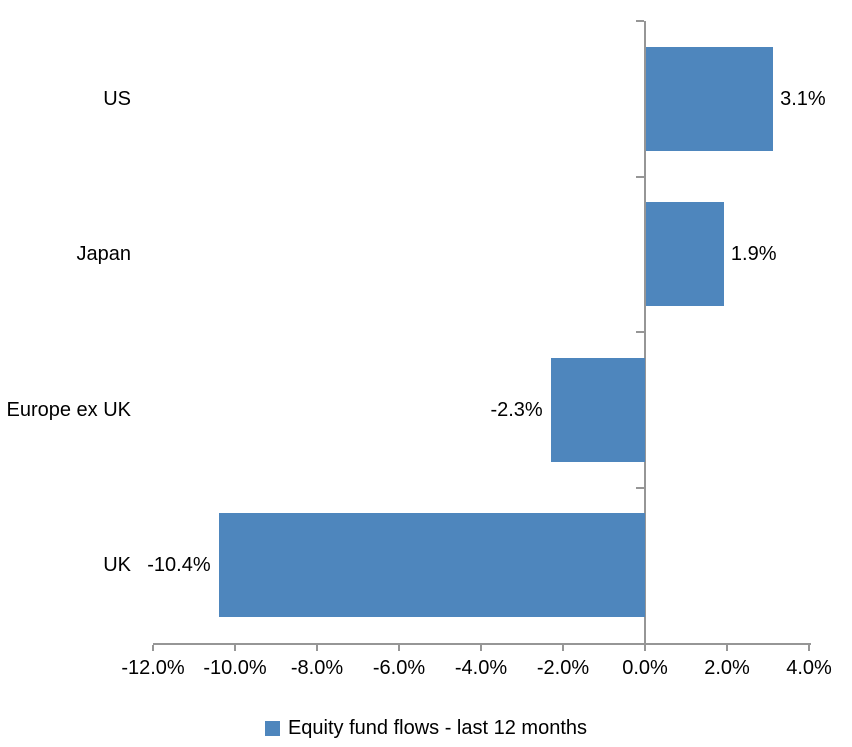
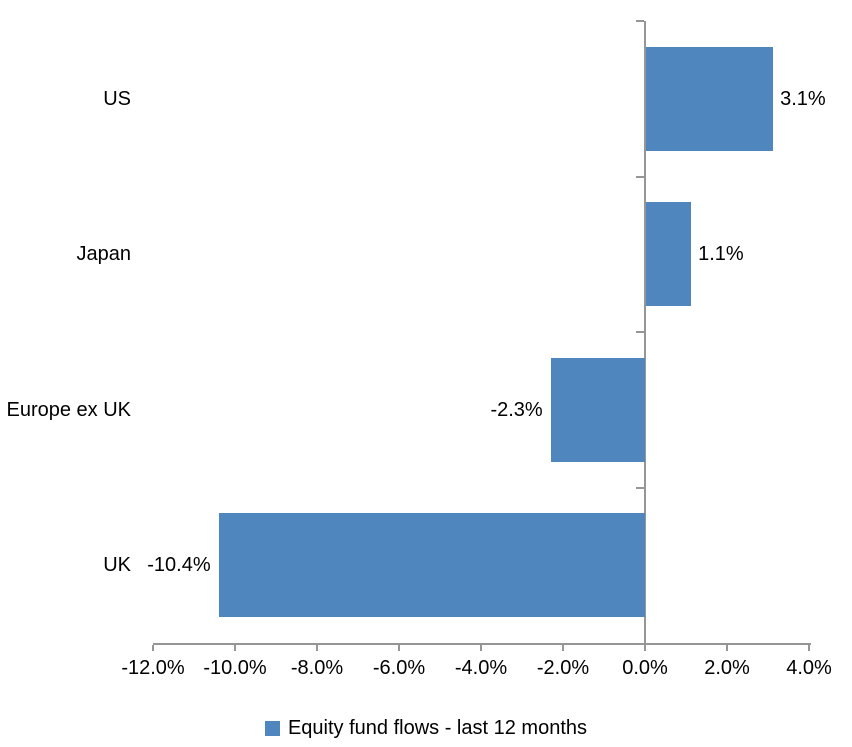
Japan: 1.9% -> 1.1%
